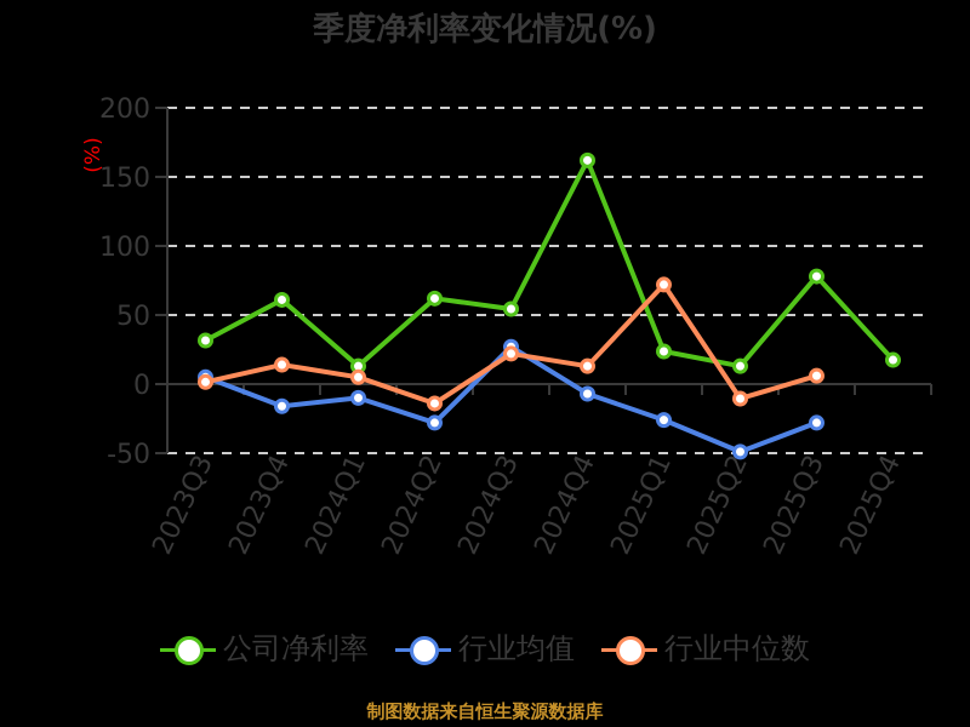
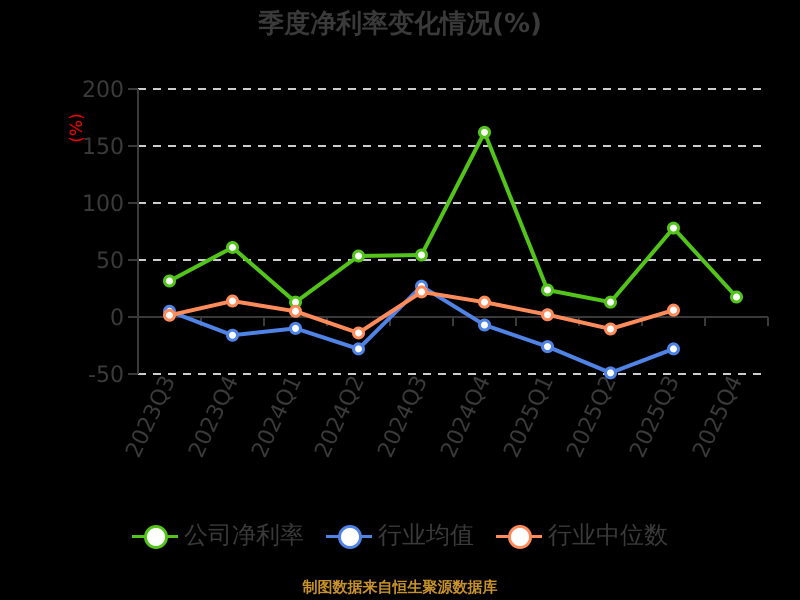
公司净利率/2024Q2: 62 -> 54
行业中位数/2025Q1: 72 -> 2
